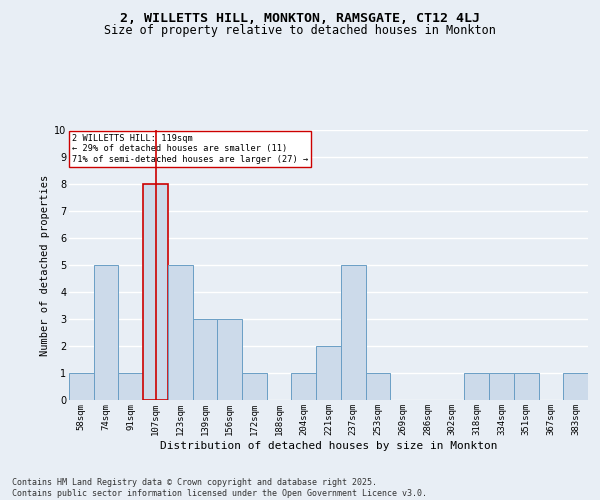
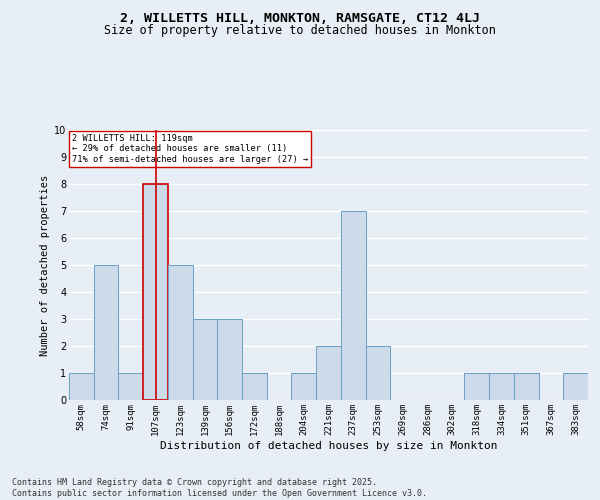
237sqm: 5 -> 7
253sqm: 1 -> 2
